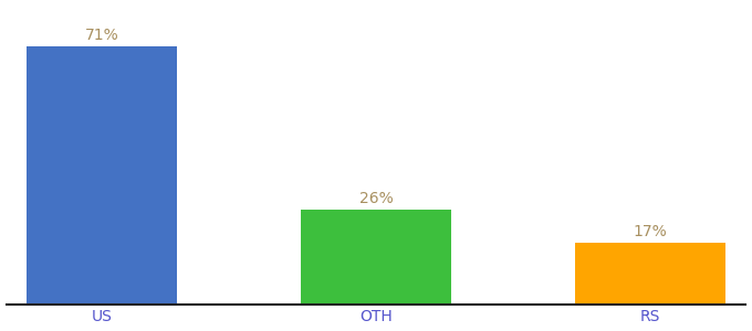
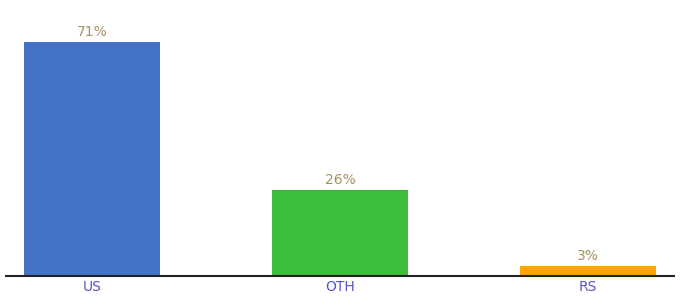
RS: 17% -> 3%
